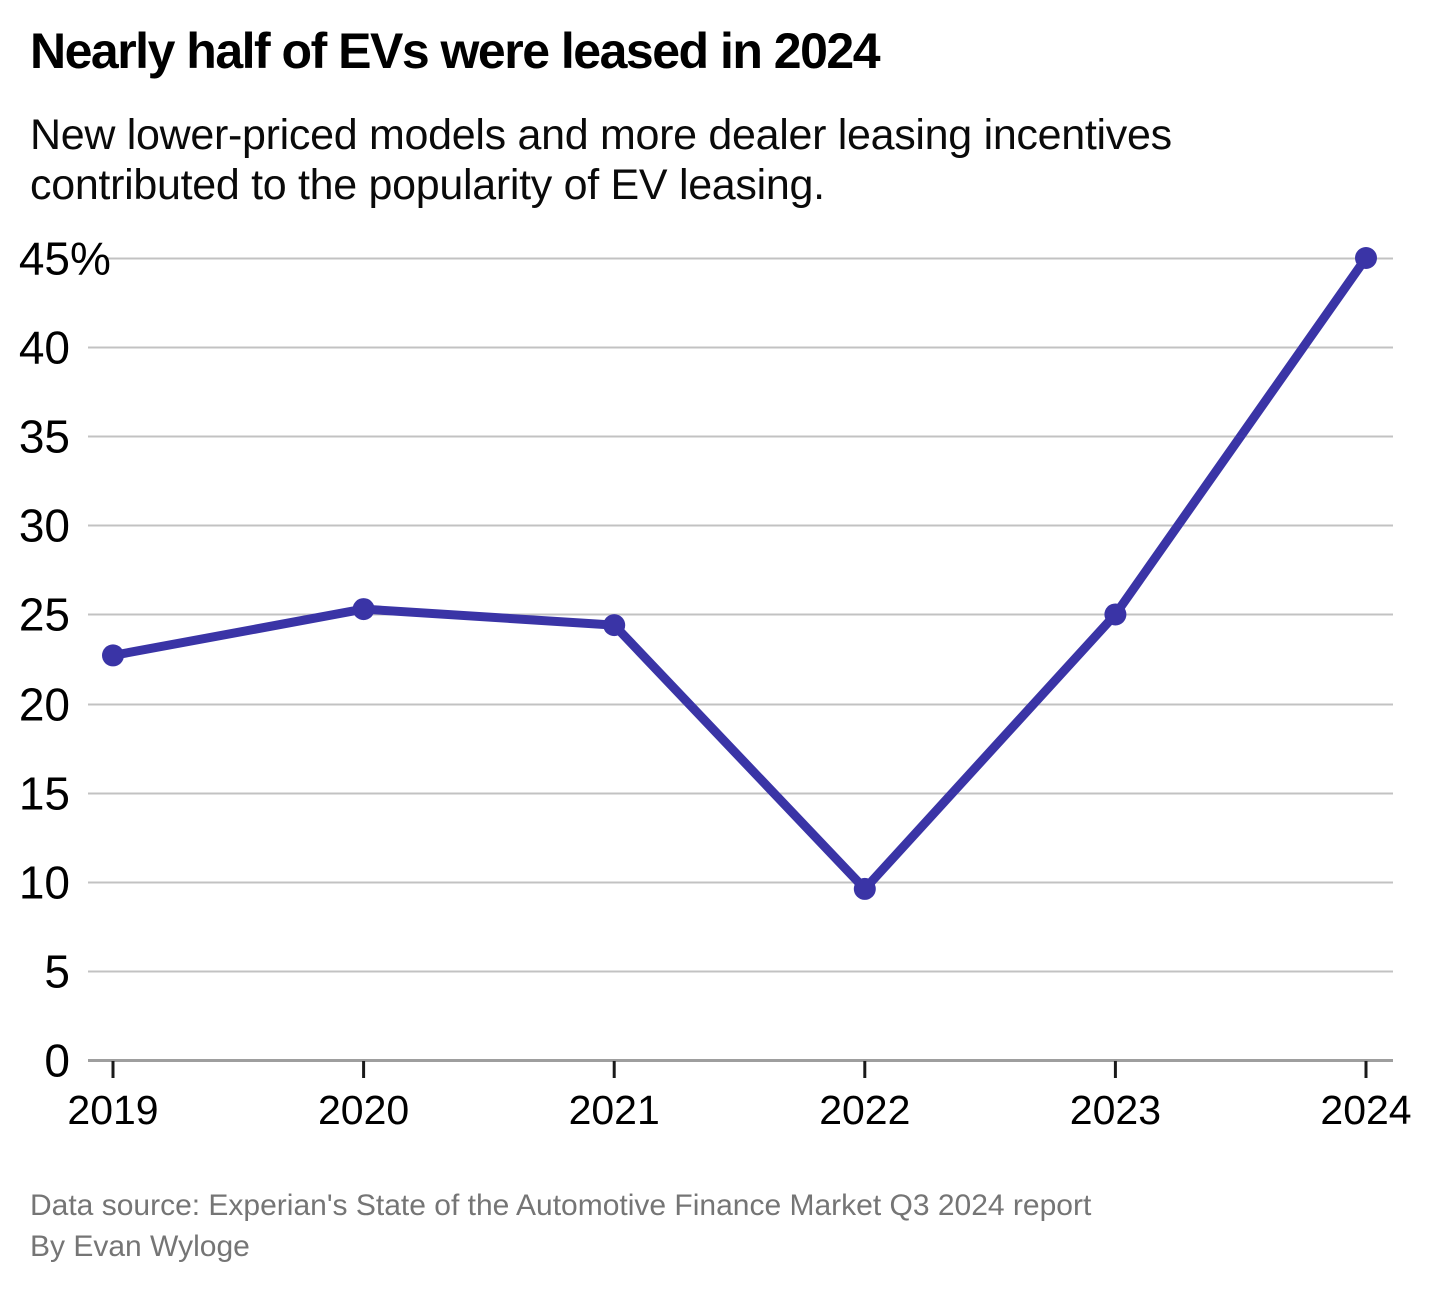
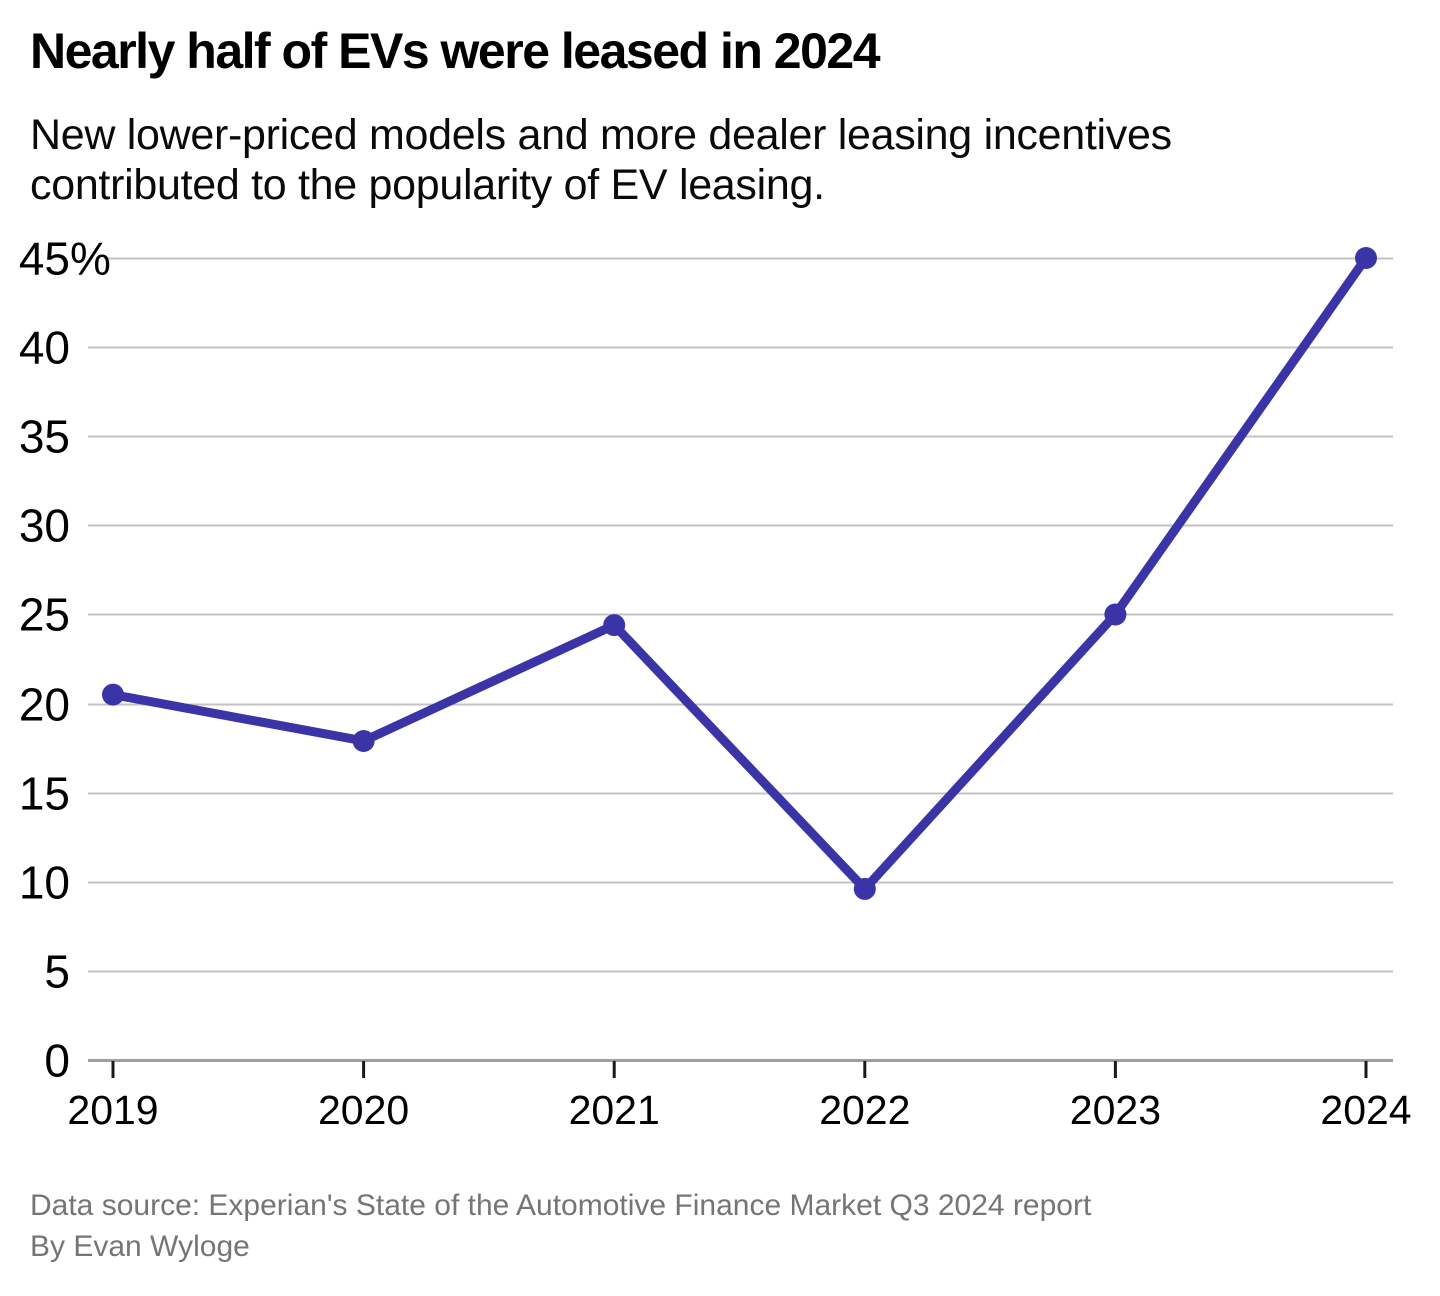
2019: 22.7 -> 20.5
2020: 25.3 -> 17.9
